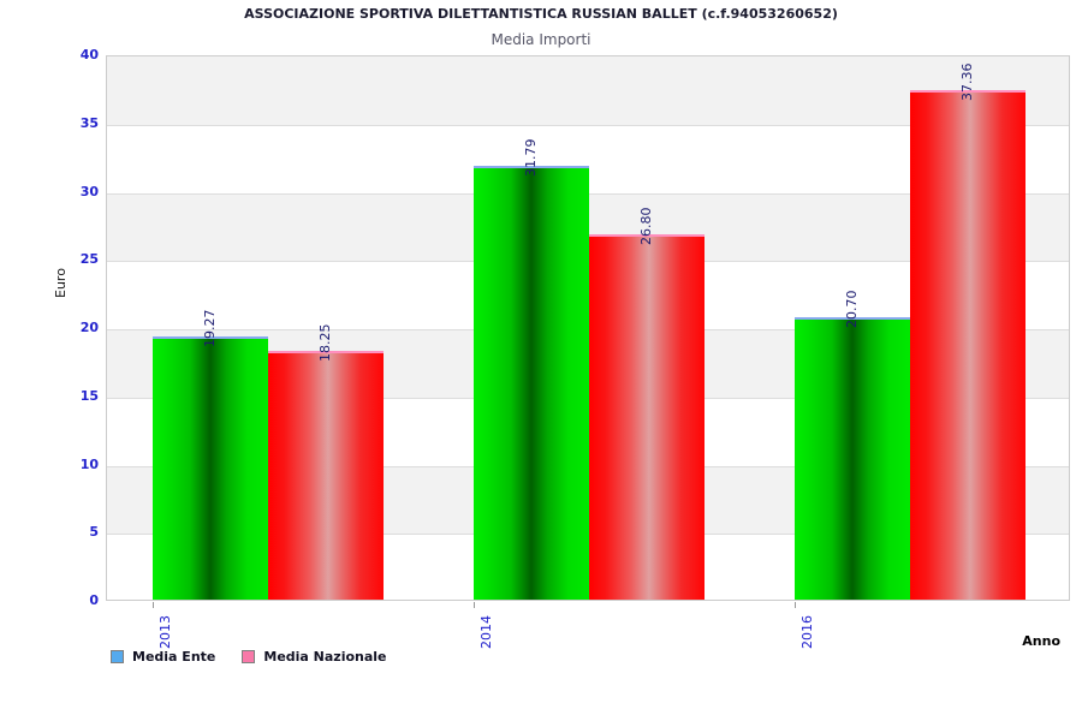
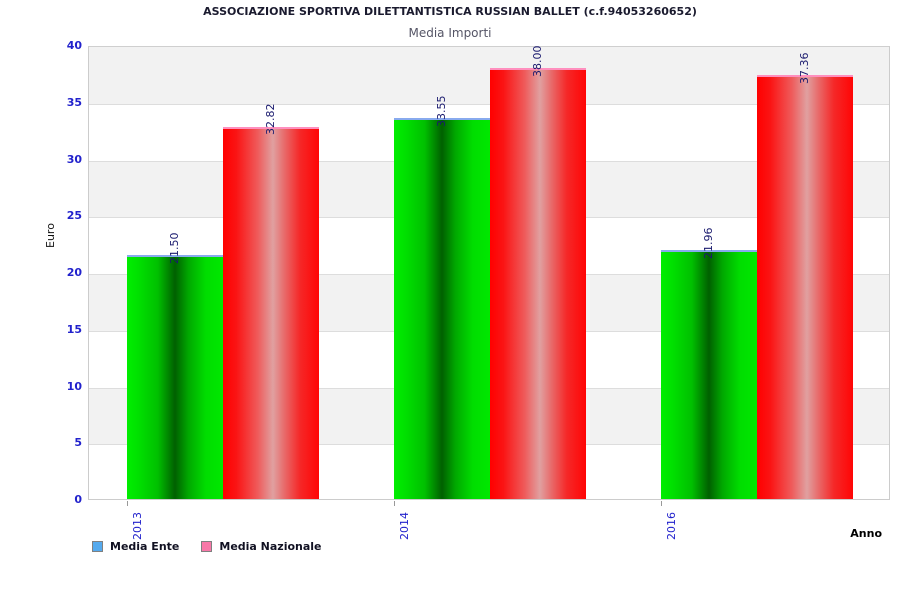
Media Ente/2013: 19.27 -> 21.50
Media Nazionale/2013: 18.25 -> 32.82
Media Ente/2014: 31.79 -> 33.55
Media Nazionale/2014: 26.80 -> 38.00
Media Ente/2016: 20.70 -> 21.96
